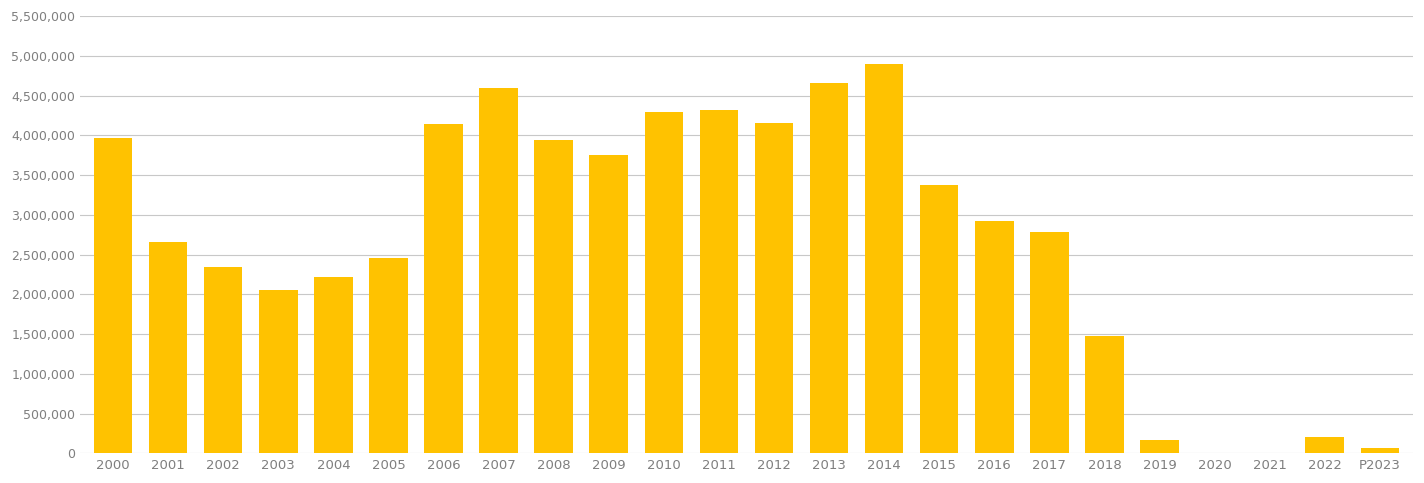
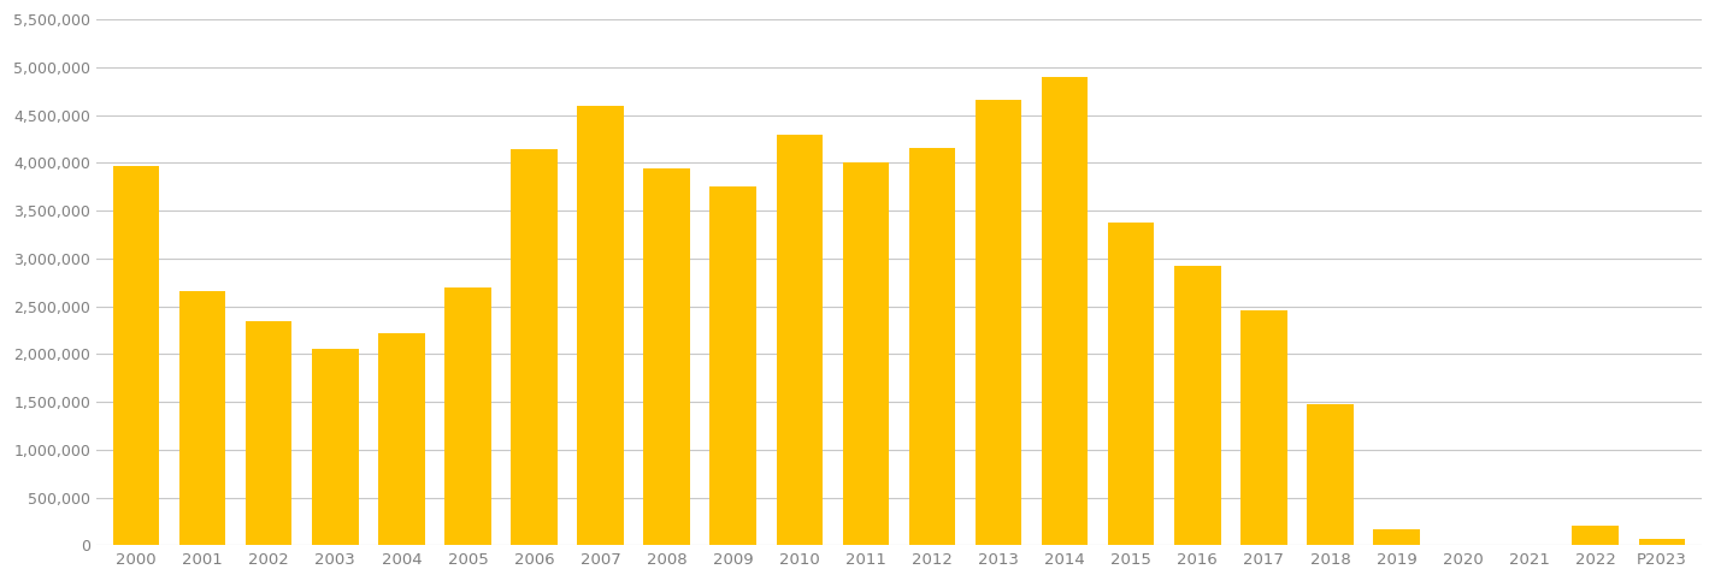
2005: 2,460,000 -> 2,690,000
2011: 4,320,000 -> 4,000,000
2017: 2,780,000 -> 2,460,000
